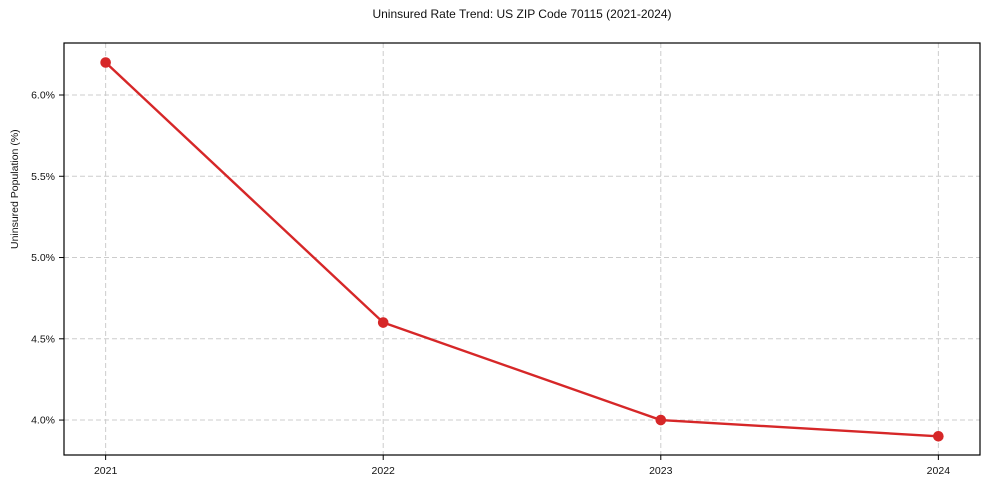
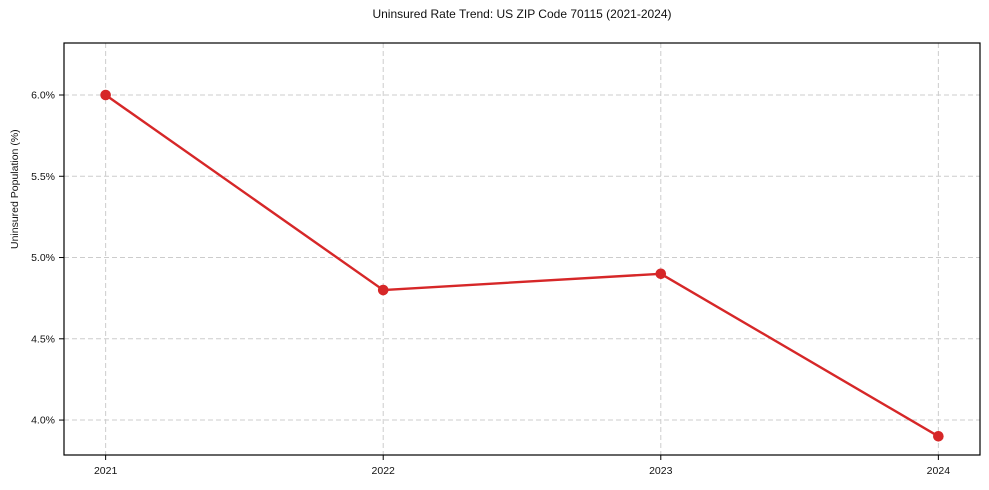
2021: 6.2% -> 6.0%
2022: 4.6% -> 4.8%
2023: 4.0% -> 4.9%
